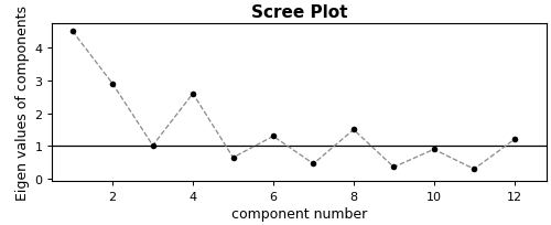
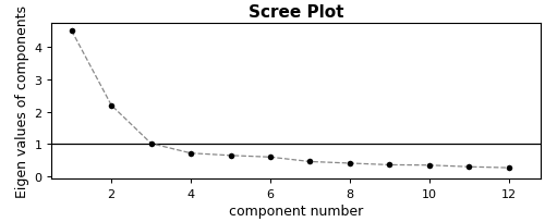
2: 2.90 -> 2.20
4: 2.60 -> 0.72
6: 1.30 -> 0.60
8: 1.50 -> 0.41
10: 0.90 -> 0.35
12: 1.20 -> 0.27
